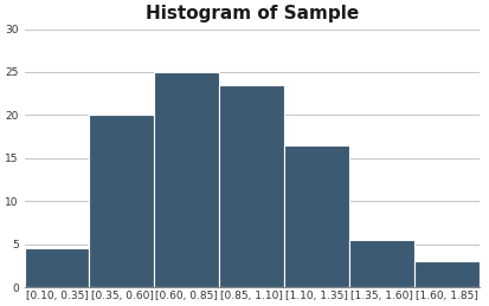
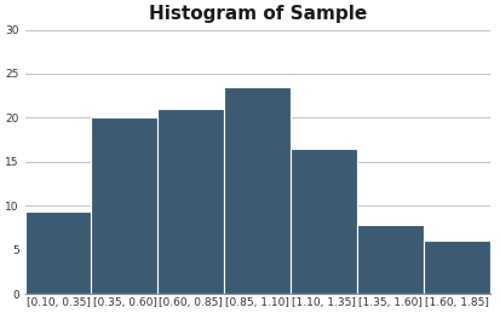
[0.10, 0.35]: 4.5 -> 9.4
[0.60, 0.85]: 25.0 -> 21.0
[1.35, 1.60]: 5.5 -> 7.8
[1.60, 1.85]: 3.0 -> 6.0
